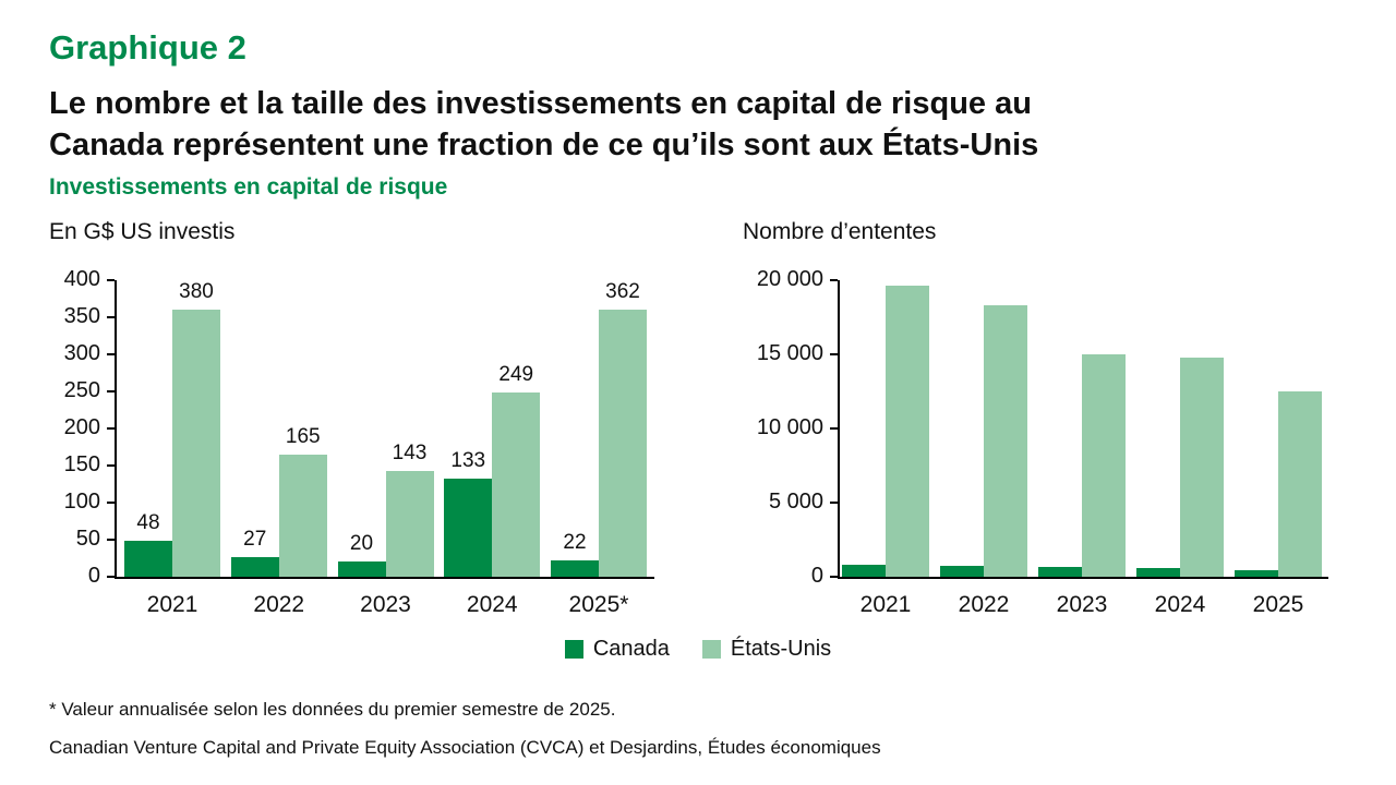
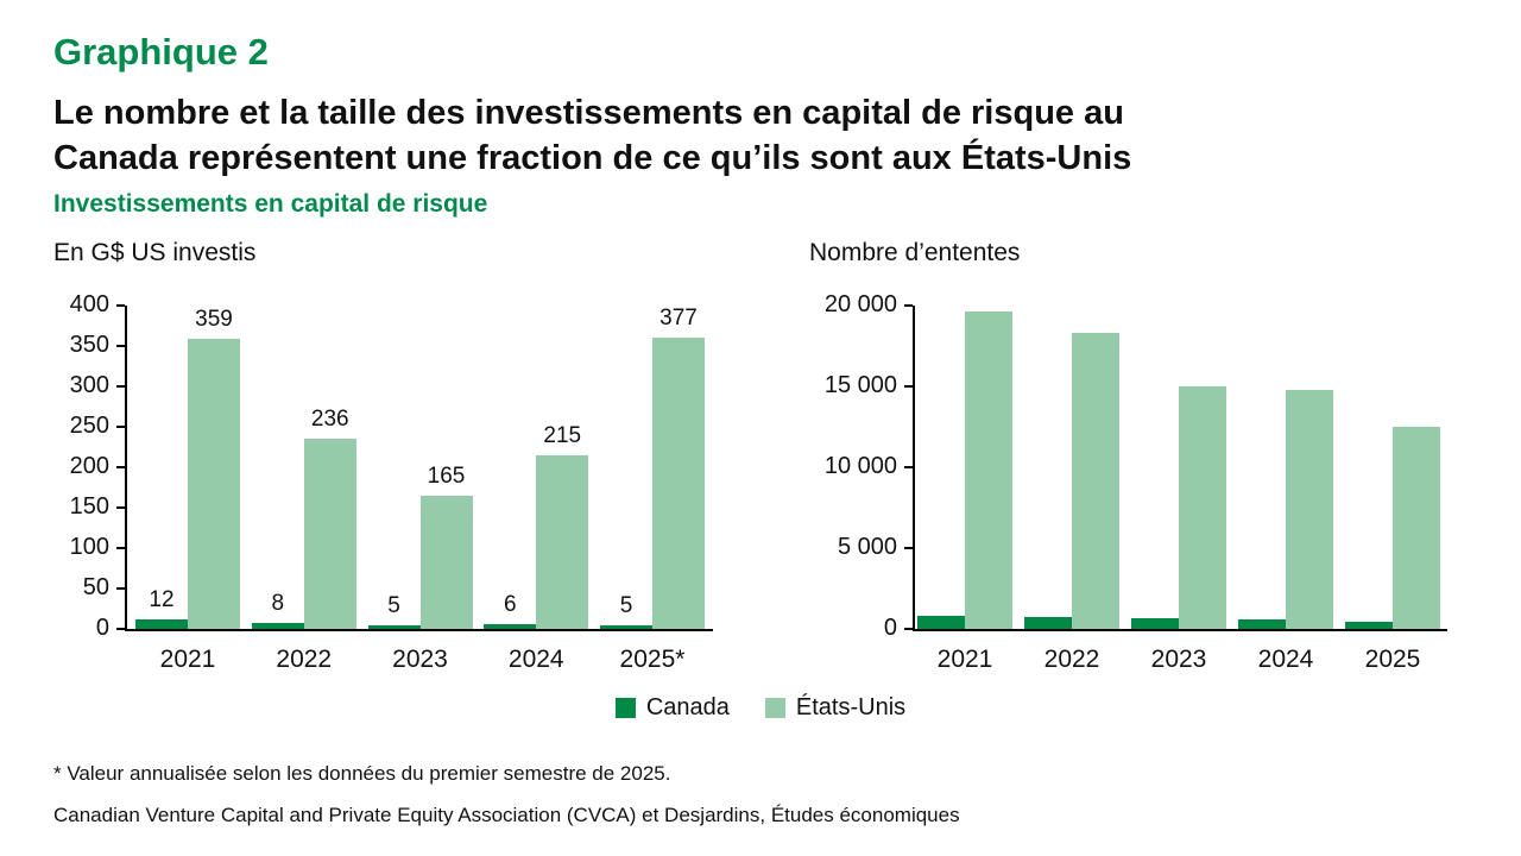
En G$ US investis/Canada/2021: 48 -> 12
En G$ US investis/États-Unis/2021: 380 -> 359
En G$ US investis/Canada/2022: 27 -> 8
En G$ US investis/États-Unis/2022: 165 -> 236
En G$ US investis/Canada/2023: 20 -> 5
En G$ US investis/États-Unis/2023: 143 -> 165
En G$ US investis/Canada/2024: 133 -> 6
En G$ US investis/États-Unis/2024: 249 -> 215
En G$ US investis/Canada/2025*: 22 -> 5
En G$ US investis/États-Unis/2025*: 362 -> 377
